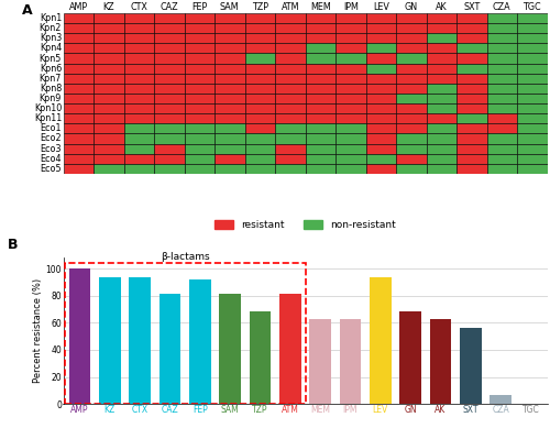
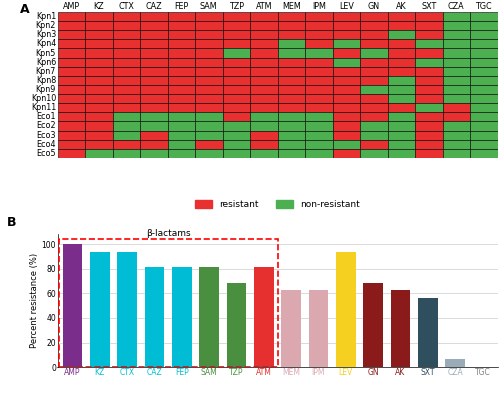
FEP: 92 -> 81
